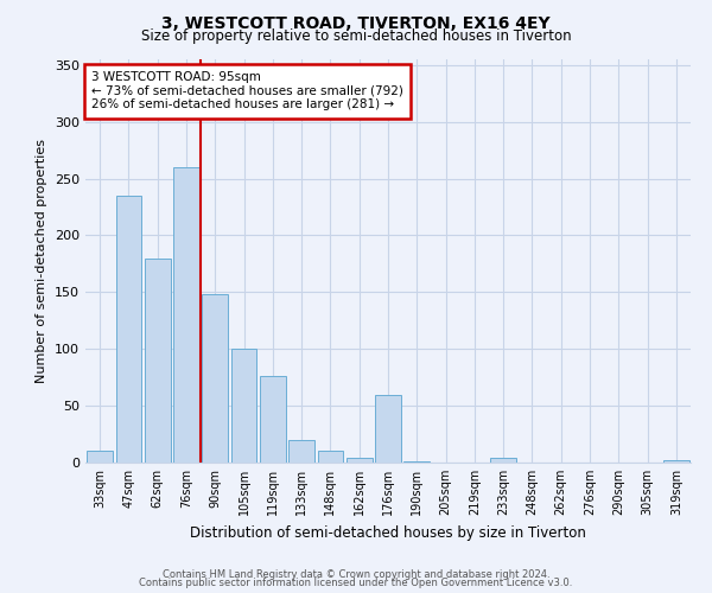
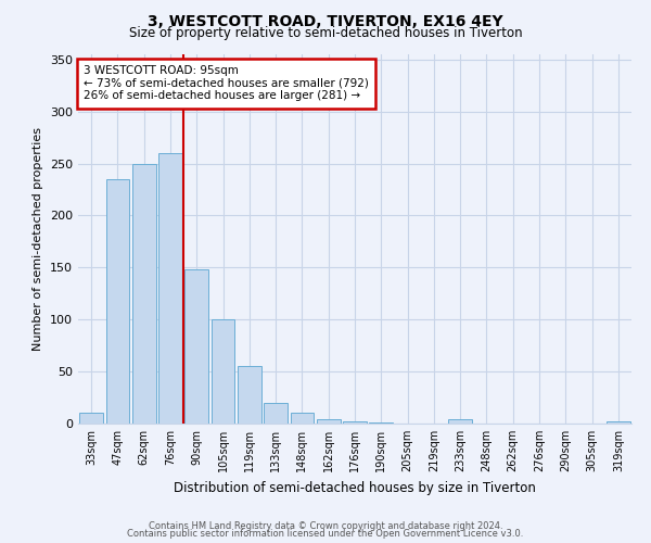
62sqm: 180 -> 250
119sqm: 76 -> 55
176sqm: 60 -> 2
